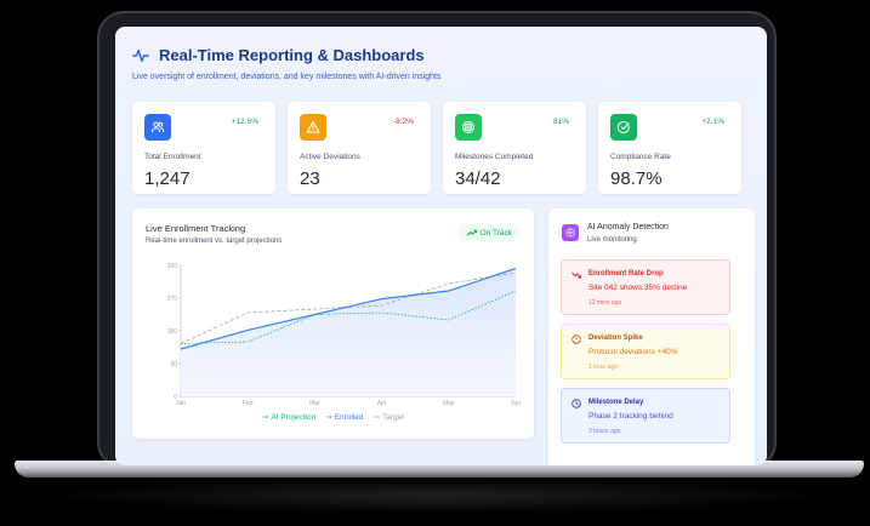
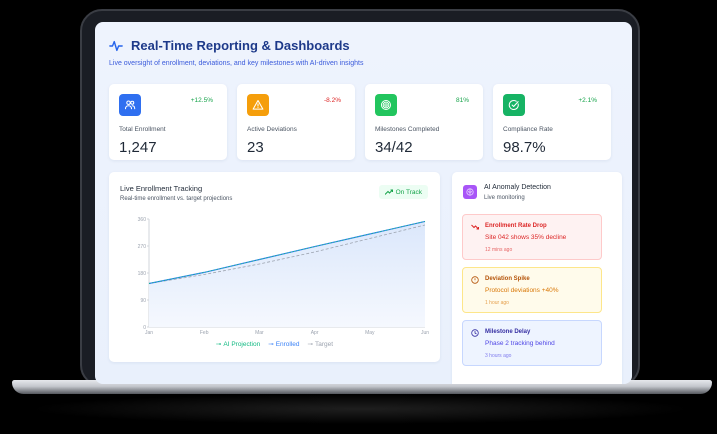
Enrolled/Jan: 130 -> 140
AI Projection/Feb: 150 -> 180
Target/Feb: 230 -> 180
Target/Mar: 240 -> 210
AI Projection/Apr: 230 -> 270
AI Projection/May: 210 -> 310
Enrolled/May: 290 -> 310
Target/May: 310 -> 300
AI Projection/Jun: 290 -> 350
